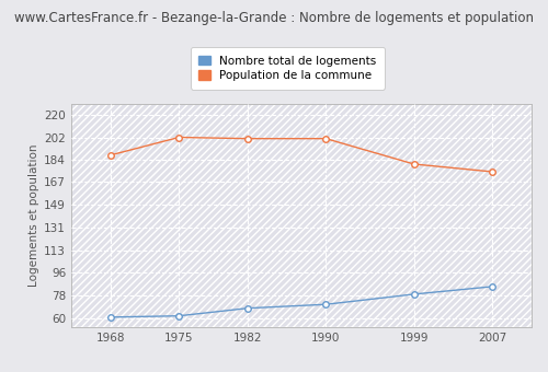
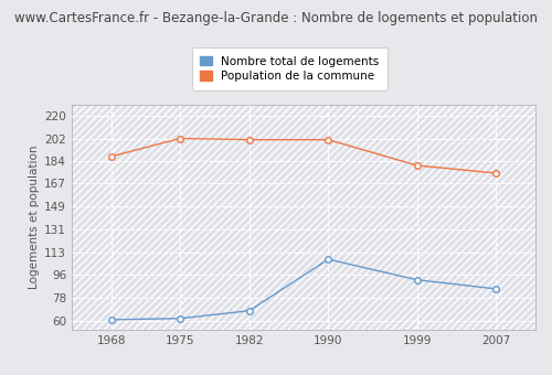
Nombre total de logements/1990: 71 -> 108
Nombre total de logements/1999: 79 -> 92
